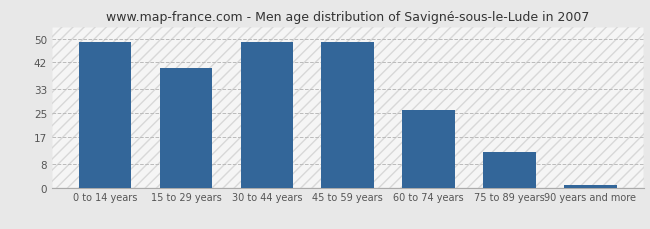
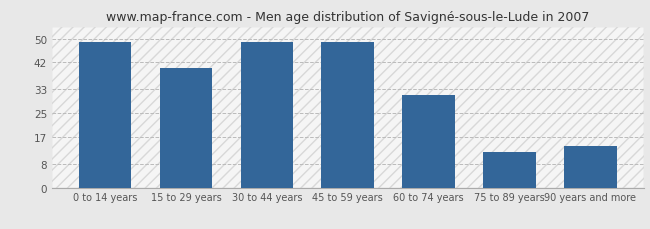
60 to 74 years: 26 -> 31
90 years and more: 1 -> 14
